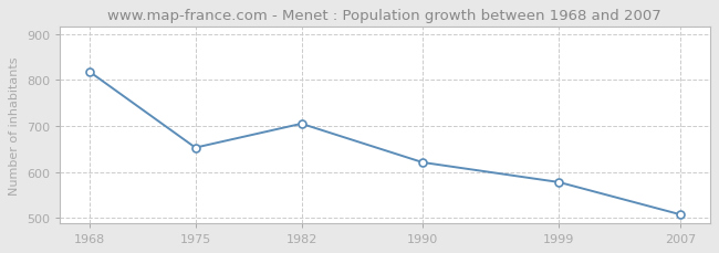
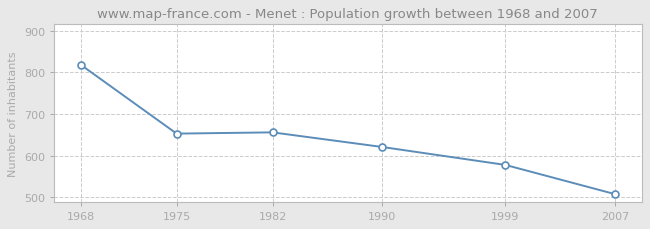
1982: 705 -> 656
